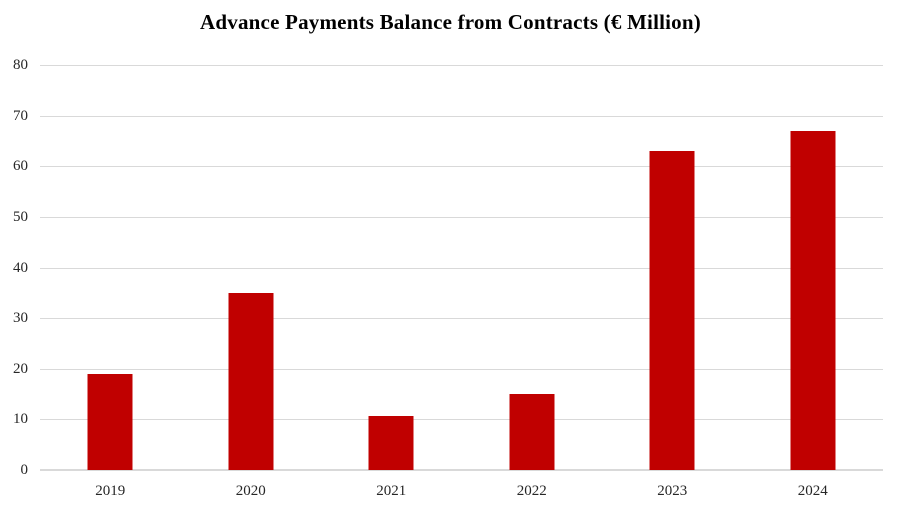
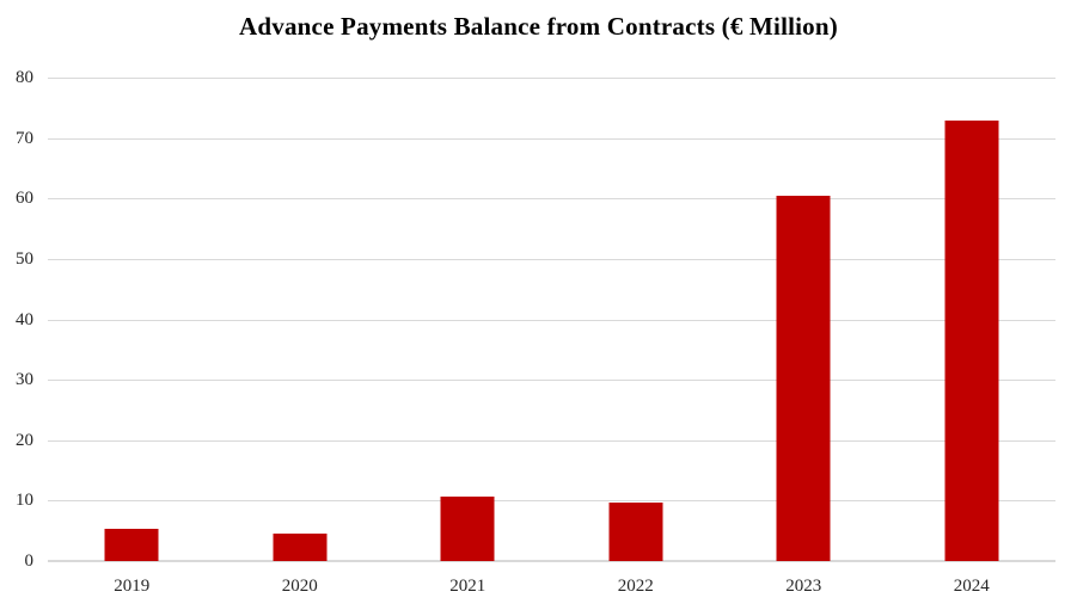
2019: 19 -> 5
2020: 35 -> 4
2022: 15 -> 10
2023: 63 -> 60
2024: 67 -> 73
